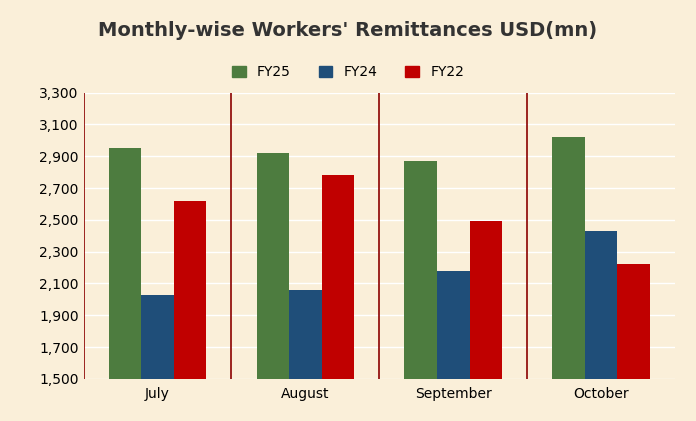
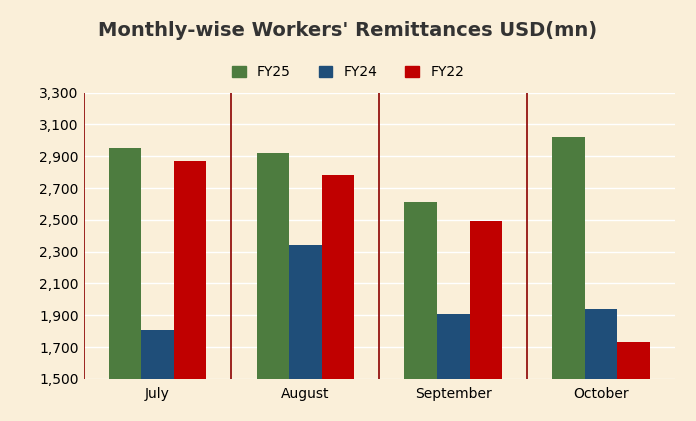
FY24/July: 2,030 -> 1,810
FY22/July: 2,620 -> 2,870
FY24/August: 2,060 -> 2,340
FY25/September: 2,870 -> 2,610
FY24/September: 2,180 -> 1,910
FY24/October: 2,430 -> 1,940
FY22/October: 2,220 -> 1,730
